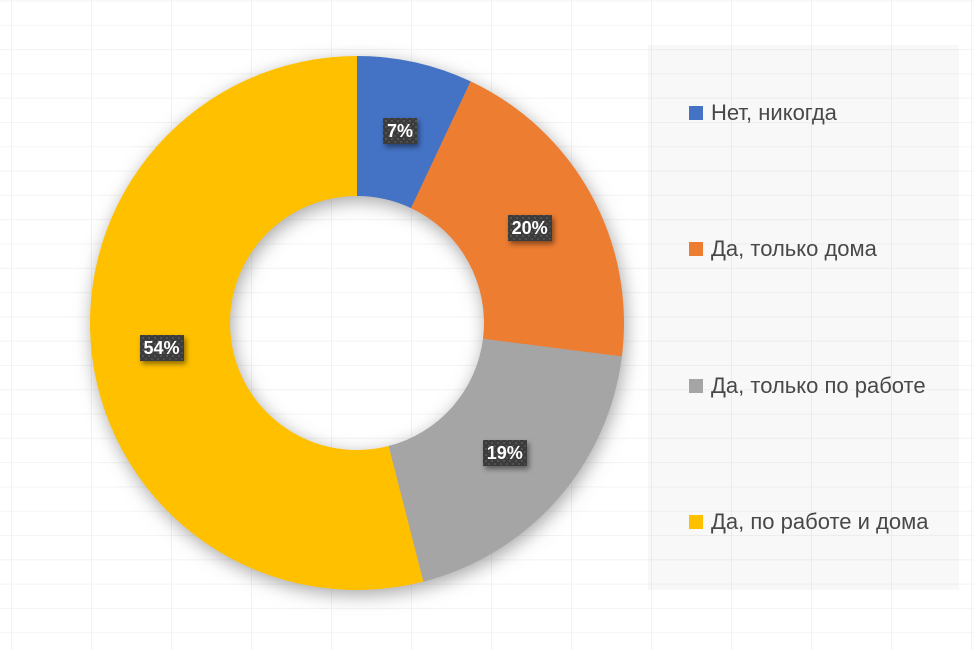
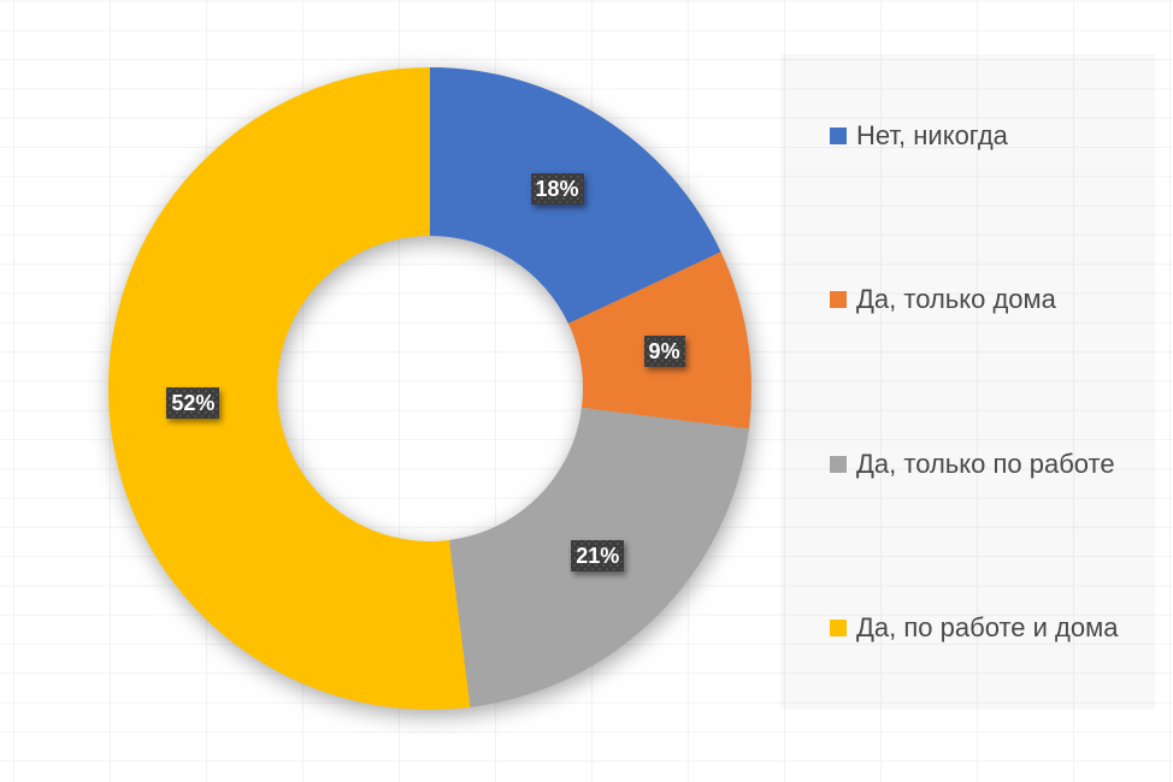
Нет, никогда: 7% -> 18%
Да, только дома: 20% -> 9%
Да, только по работе: 19% -> 21%
Да, по работе и дома: 54% -> 52%
